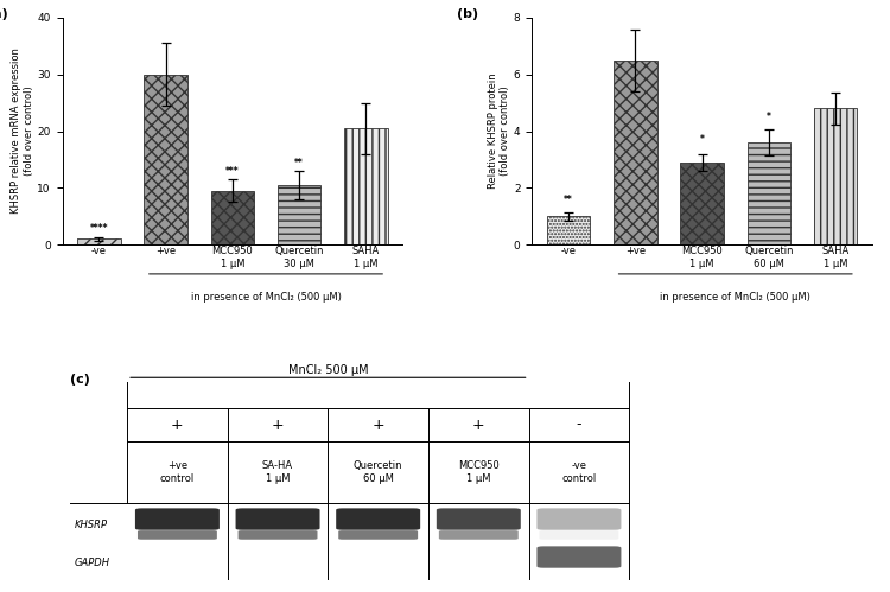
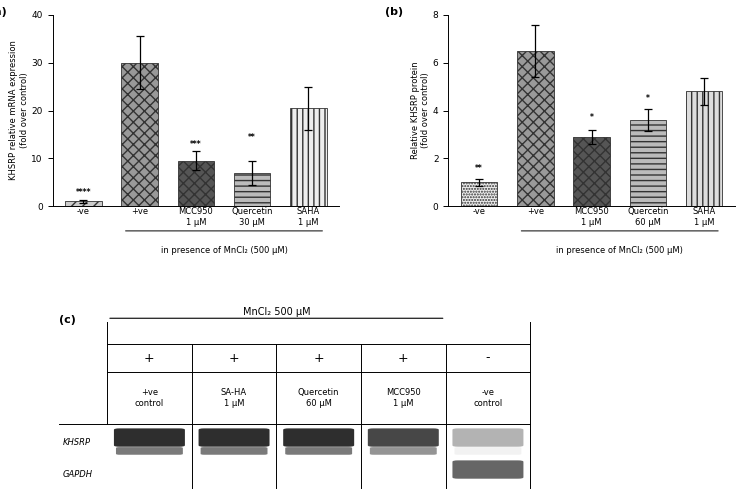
Quercetin 30 μM: 10.5 -> 7.0
